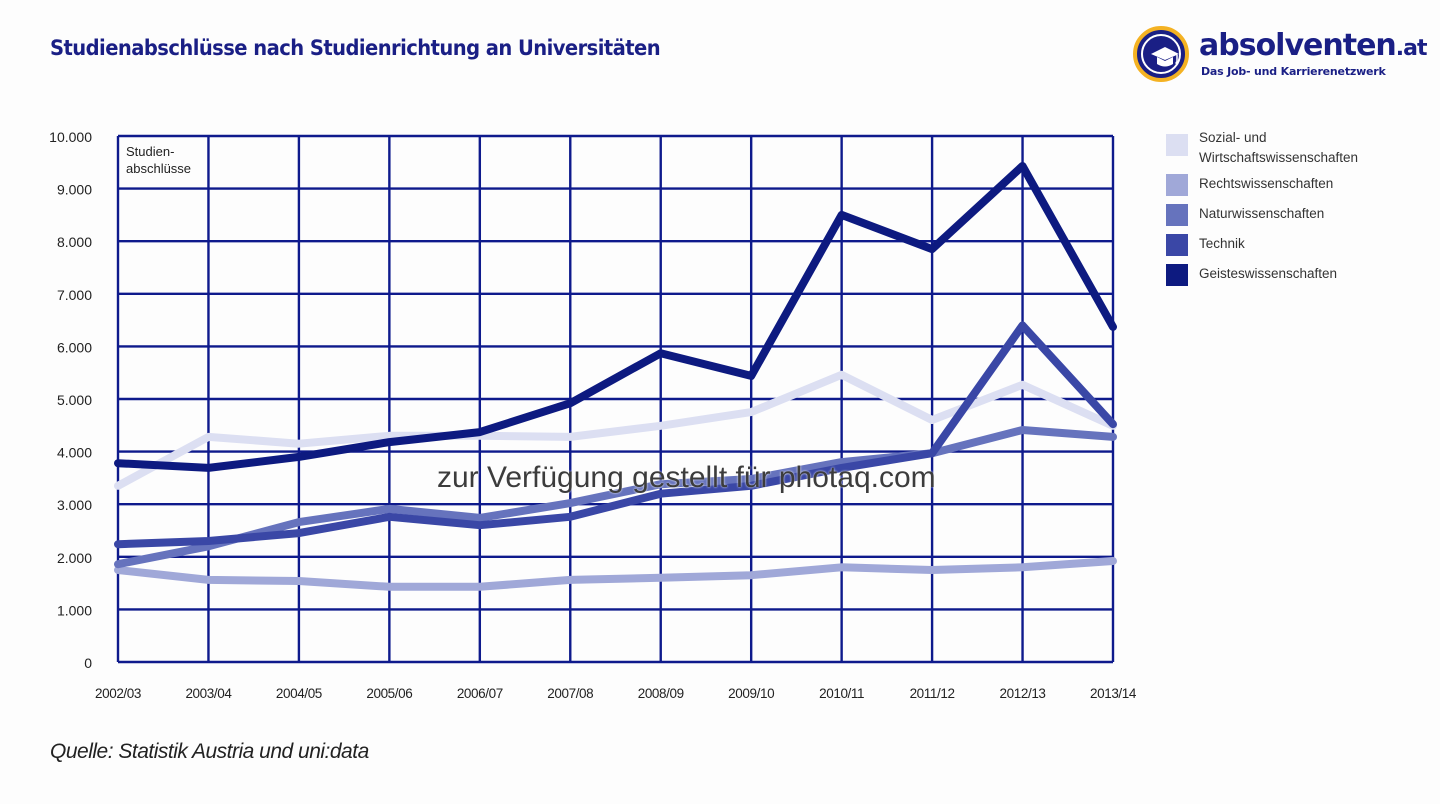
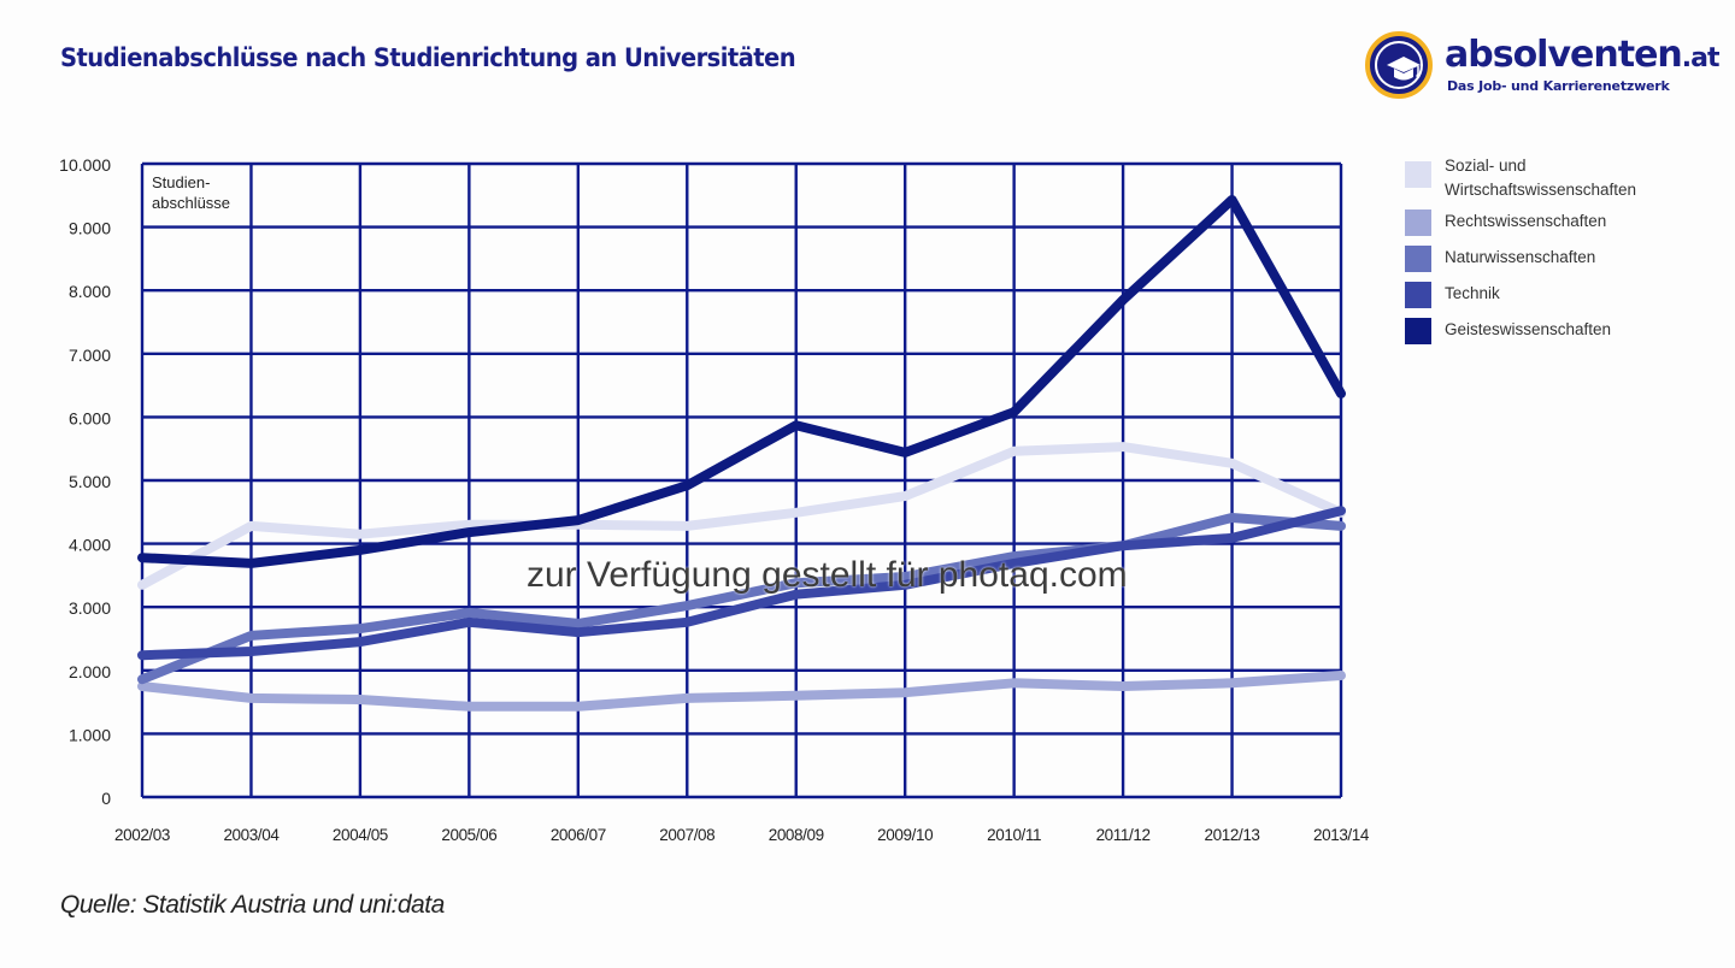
Naturwissenschaften/2003/04: 2200 -> 2600
Geisteswissenschaften/2010/11: 8500 -> 6100
Sozial- und Wirtschaftswissenschaften/2011/12: 4600 -> 5500
Technik/2012/13: 6400 -> 4100
